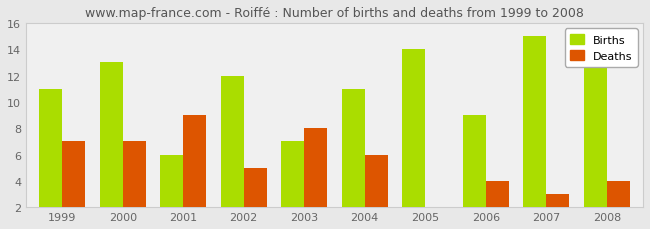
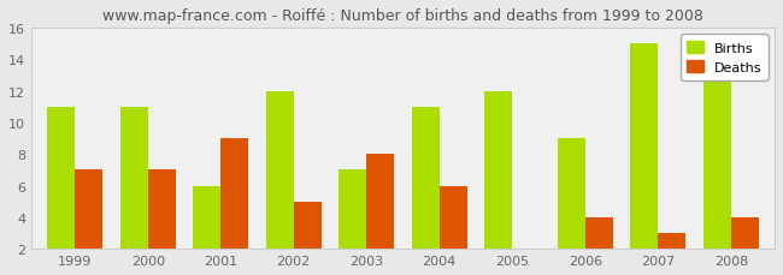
Births/2000: 13 -> 11
Births/2005: 14 -> 12
